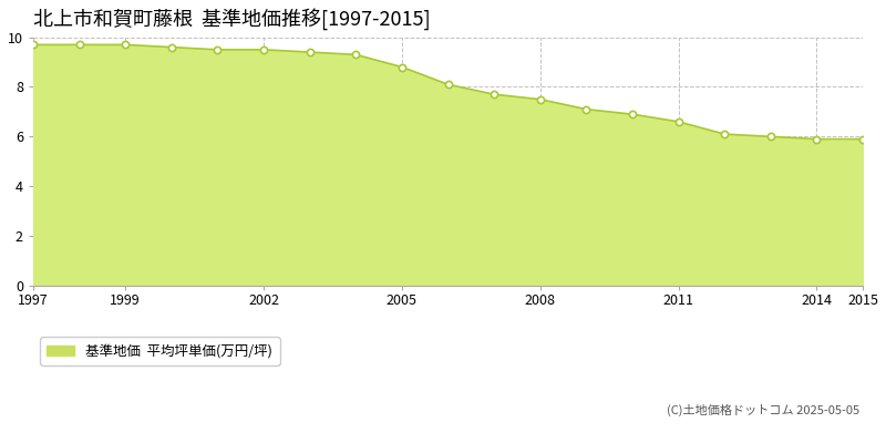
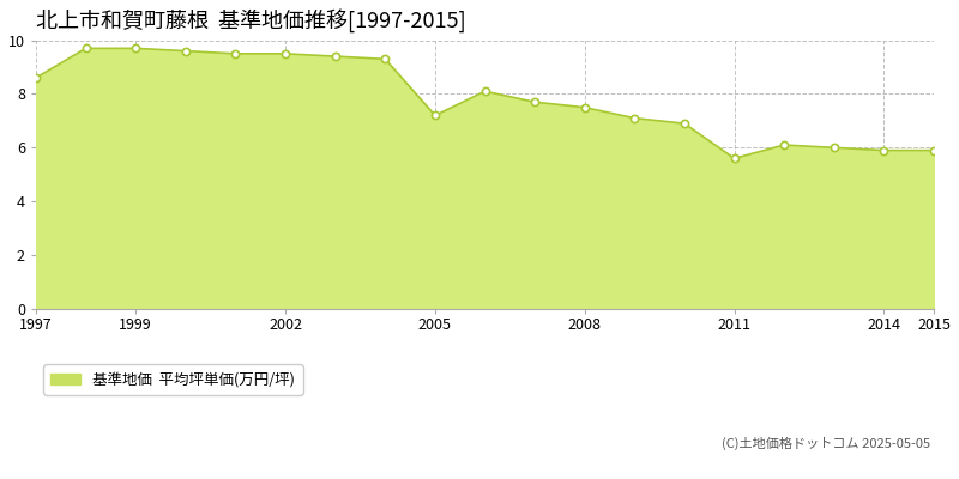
1997: 9.7 -> 8.6
2005: 8.8 -> 7.2
2011: 6.6 -> 5.6
